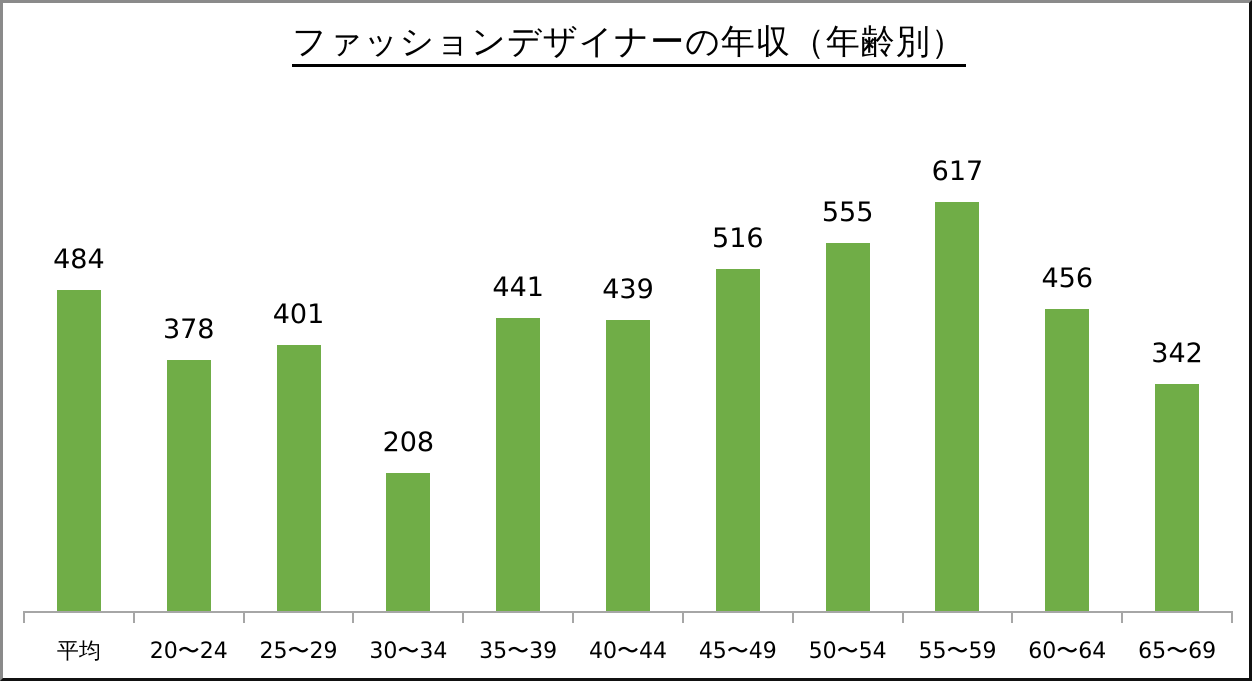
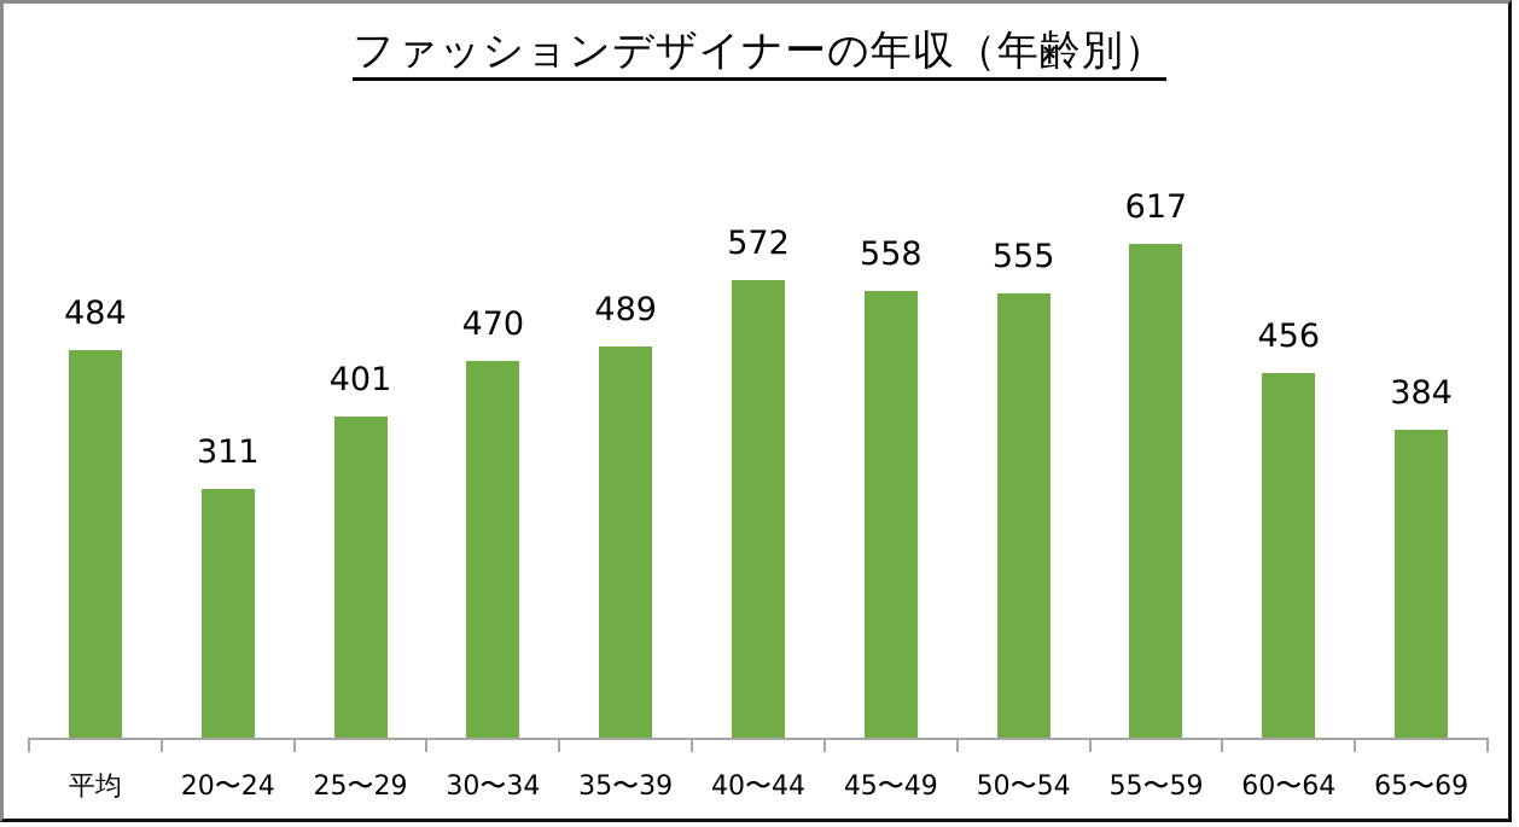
20〜24: 378 -> 311
30〜34: 208 -> 470
35〜39: 441 -> 489
40〜44: 439 -> 572
45〜49: 516 -> 558
65〜69: 342 -> 384
